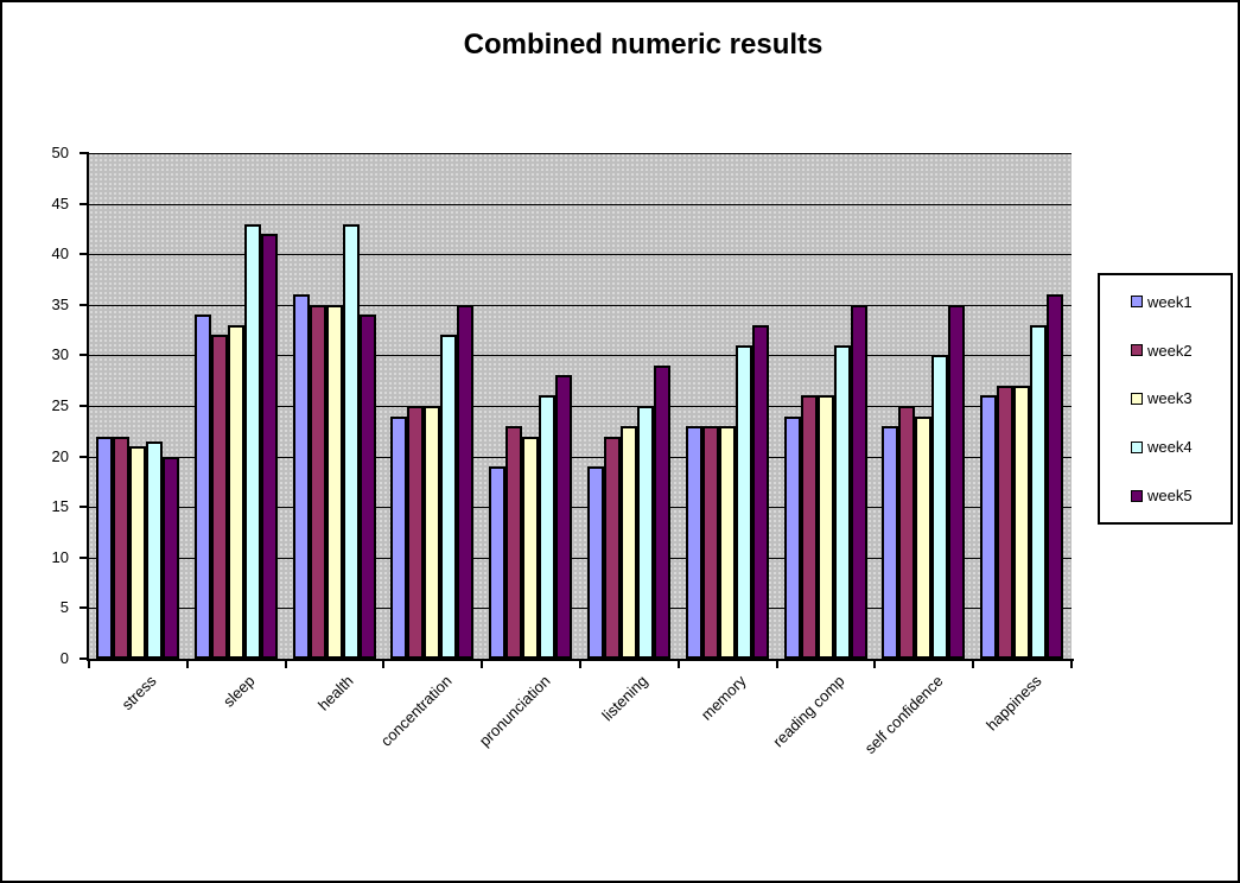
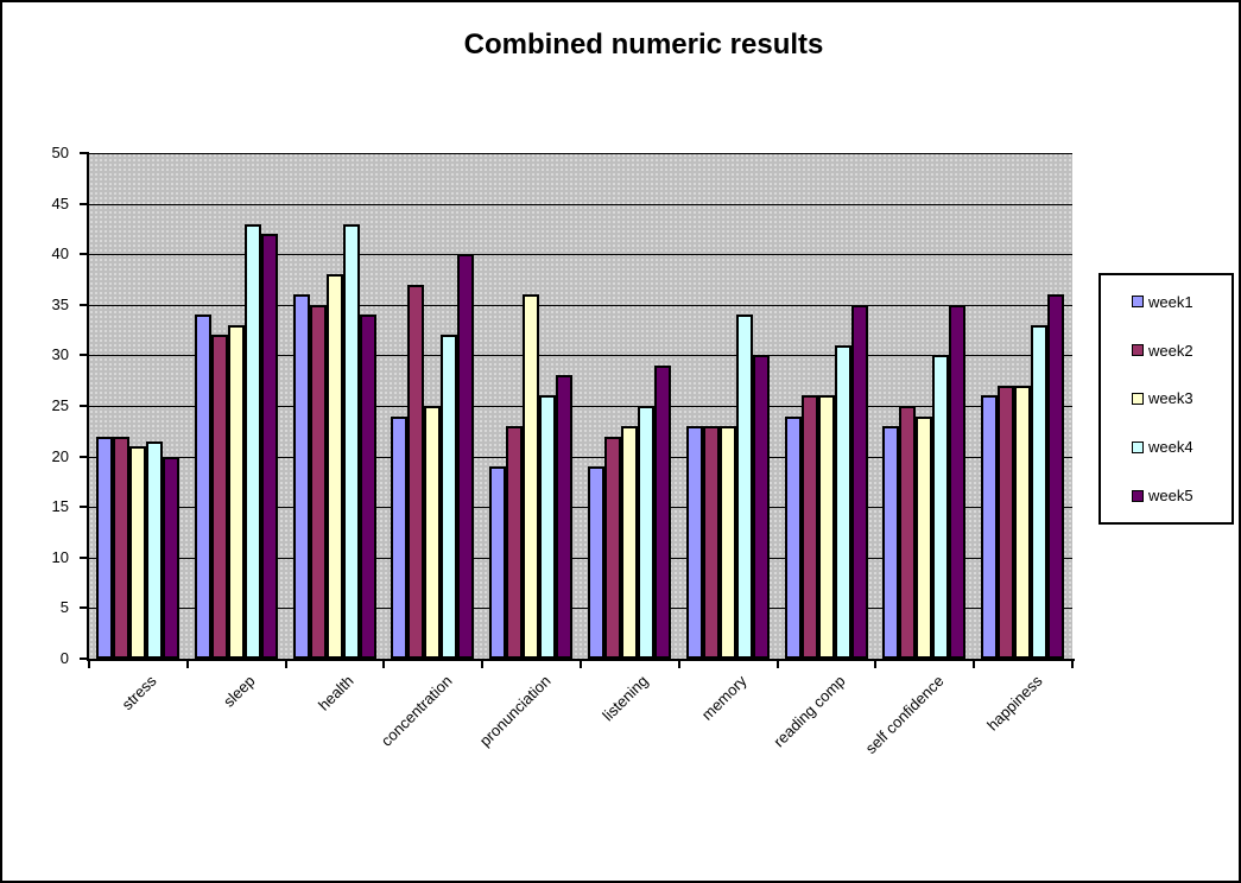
week3/health: 35 -> 38
week2/concentration: 25 -> 37
week5/concentration: 35 -> 40
week3/pronunciation: 22 -> 36
week4/memory: 31 -> 34
week5/memory: 33 -> 30
